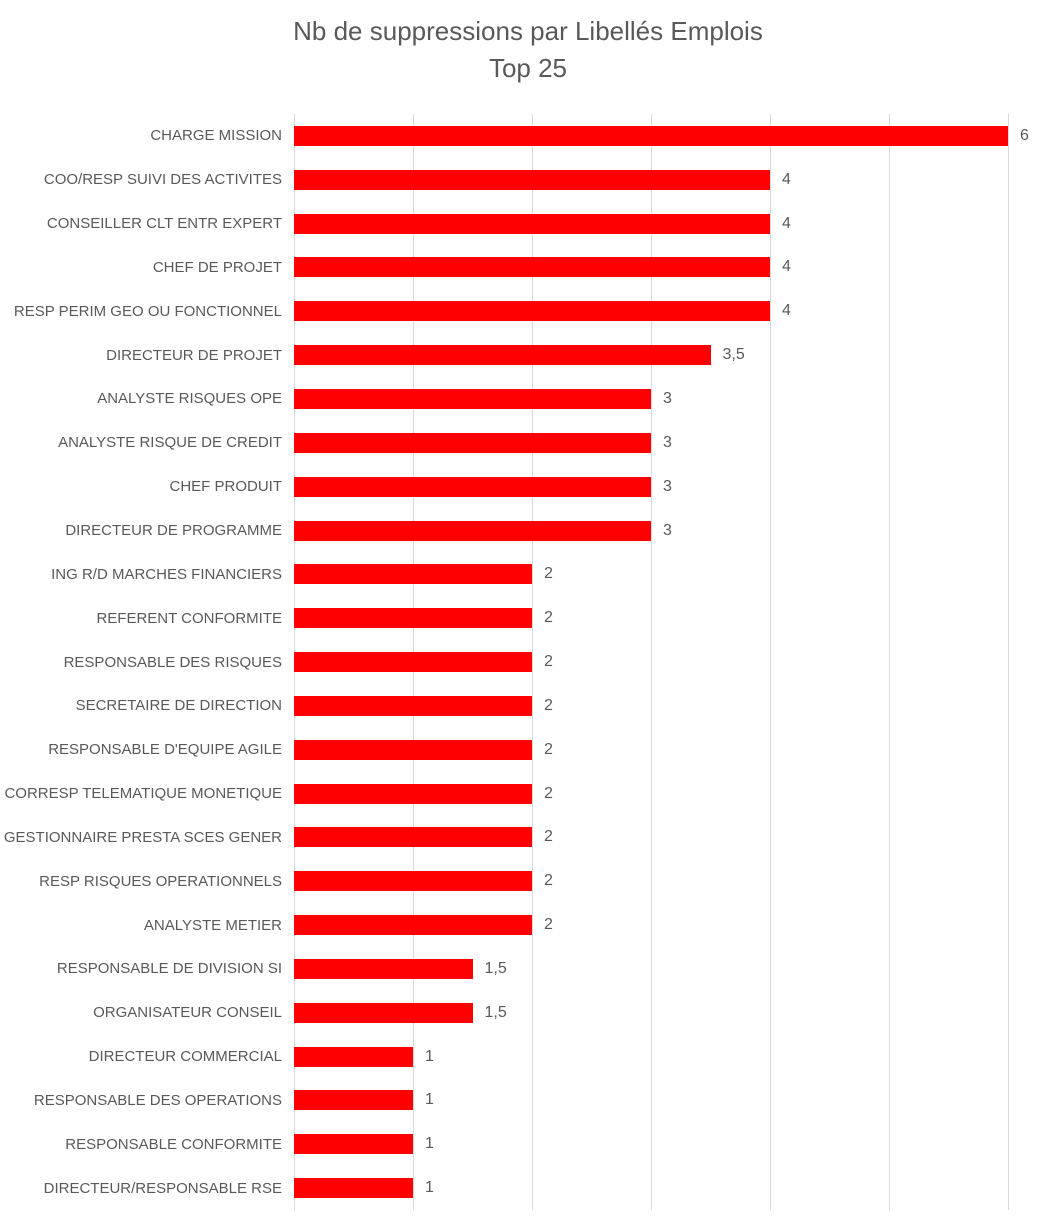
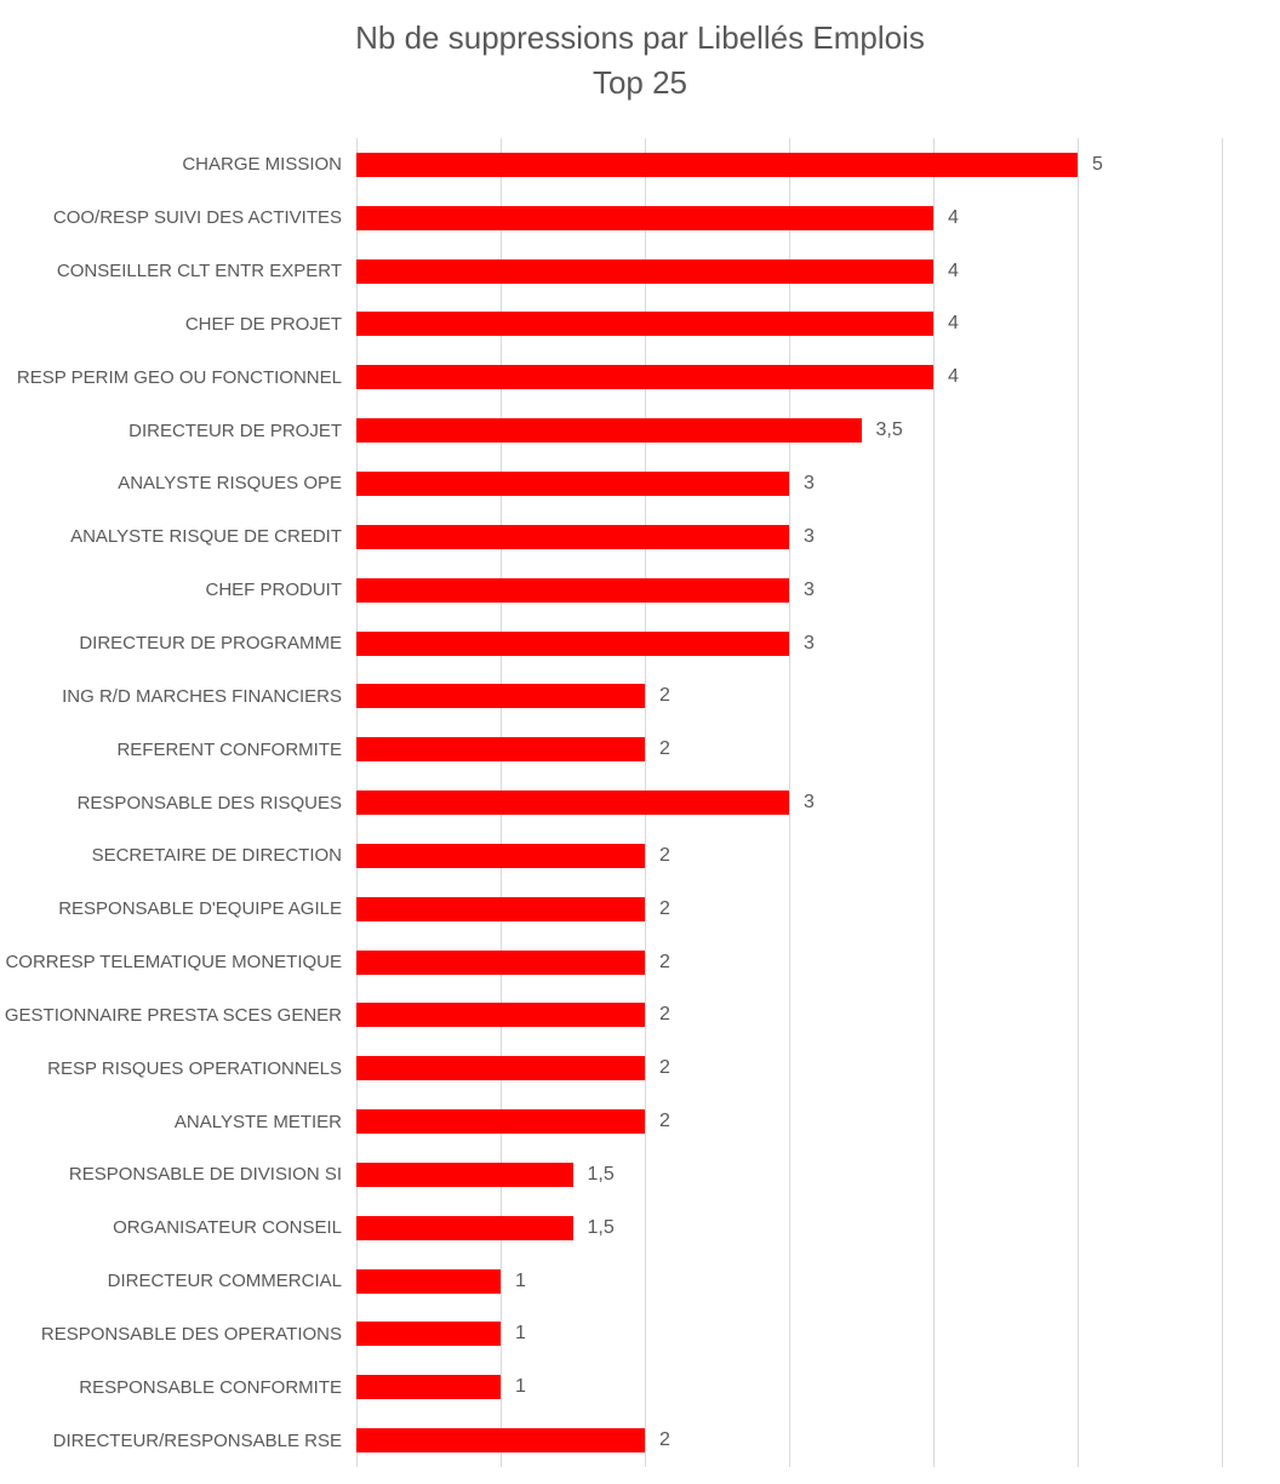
CHARGE MISSION: 6 -> 5
RESPONSABLE DES RISQUES: 2 -> 3
DIRECTEUR/RESPONSABLE RSE: 1 -> 2
